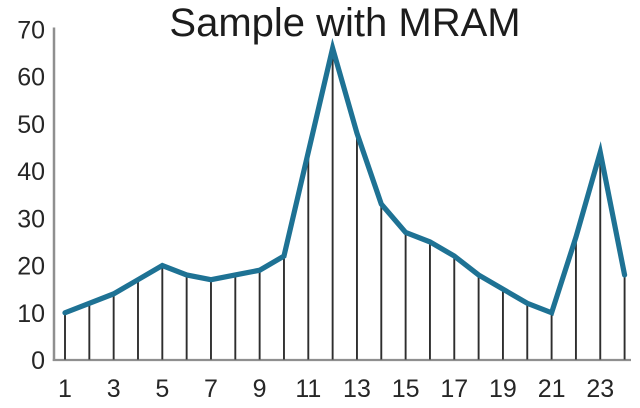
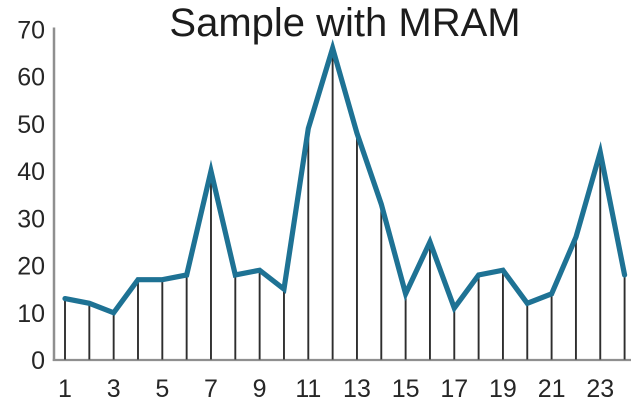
1: 10 -> 13
3: 14 -> 10
5: 20 -> 17
7: 17 -> 40
10: 22 -> 15
11: 44 -> 49
15: 27 -> 14
17: 22 -> 11
19: 15 -> 19
21: 10 -> 14
